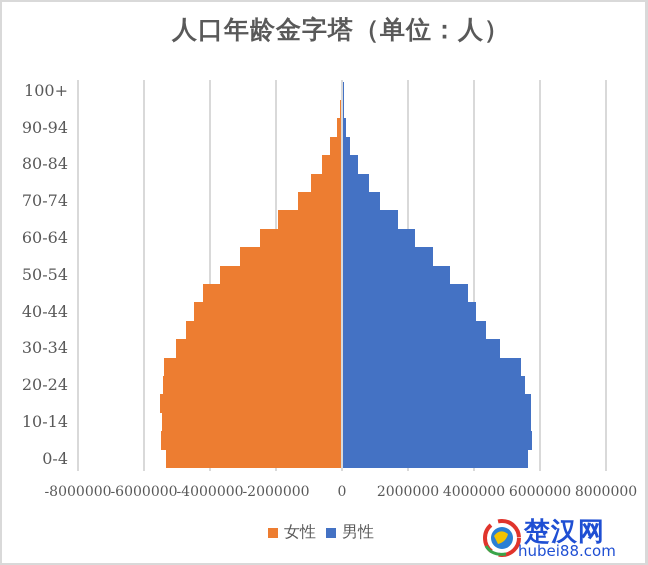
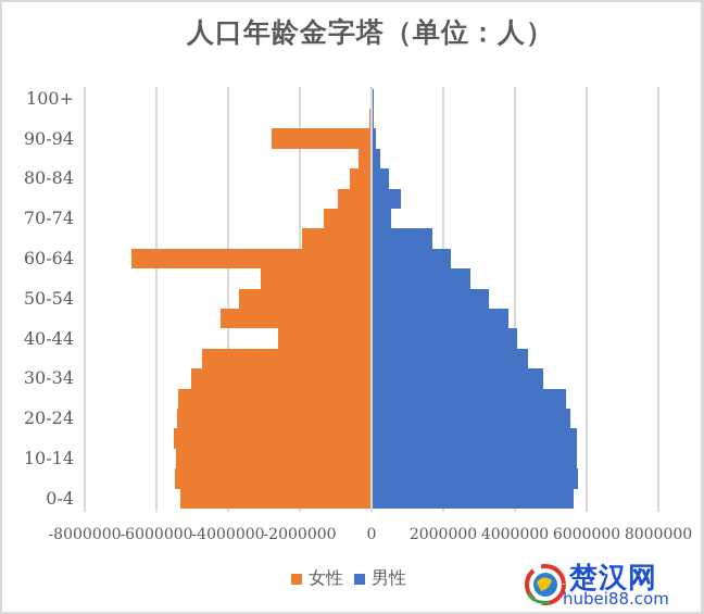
女性/40-44: -4500000 -> -2600000
女性/60-64: -2500000 -> -6700000
男性/70-74: 1100000 -> 500000
女性/90-94: -200000 -> -2800000
